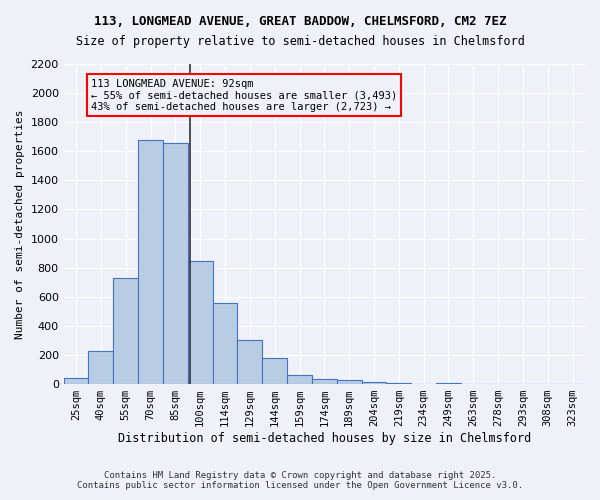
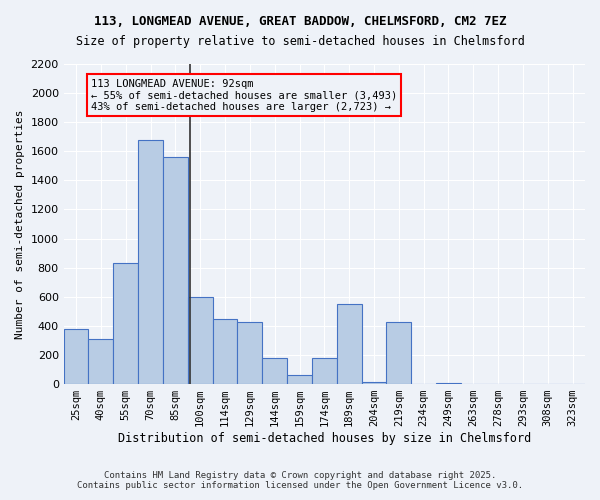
25sqm: 40 -> 380
40sqm: 220 -> 310
55sqm: 730 -> 830
85sqm: 1660 -> 1560
100sqm: 840 -> 600
114sqm: 560 -> 450
129sqm: 300 -> 430
174sqm: 40 -> 180
189sqm: 20 -> 550
219sqm: 0 -> 430
